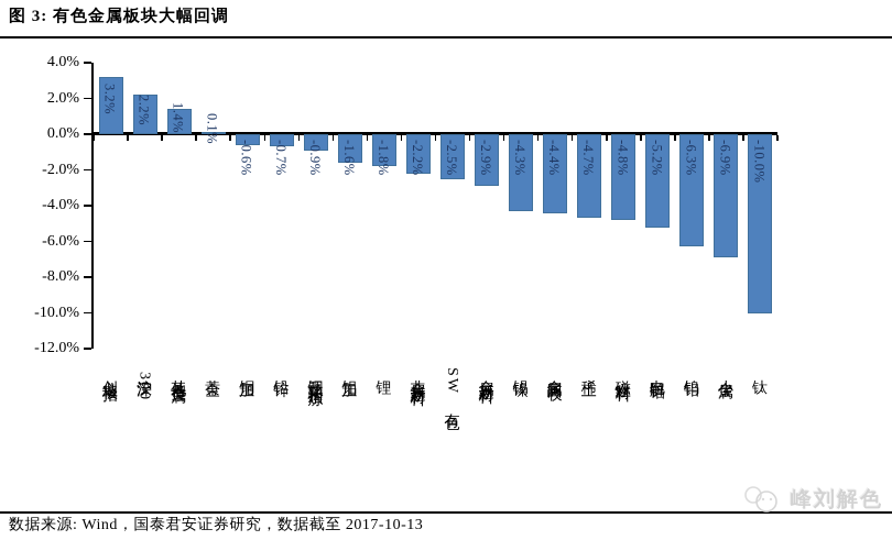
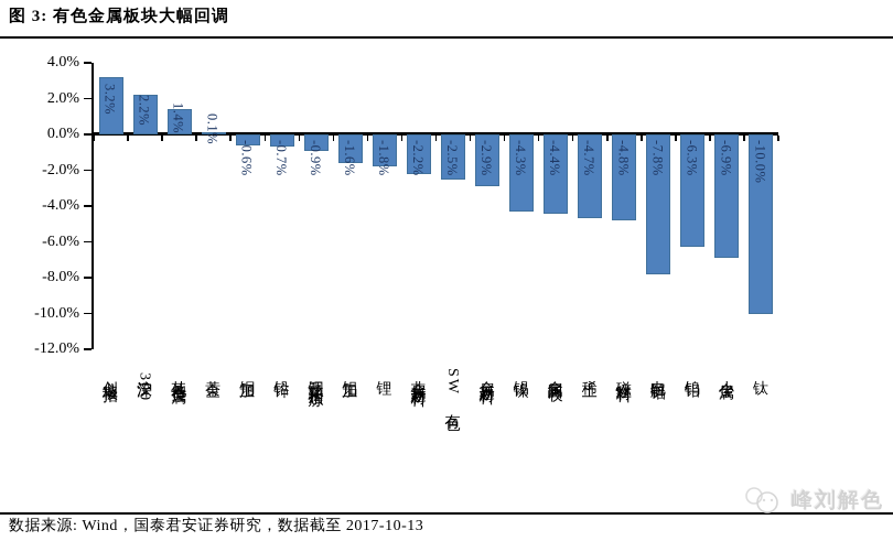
电解铝: -5.2% -> -7.8%
